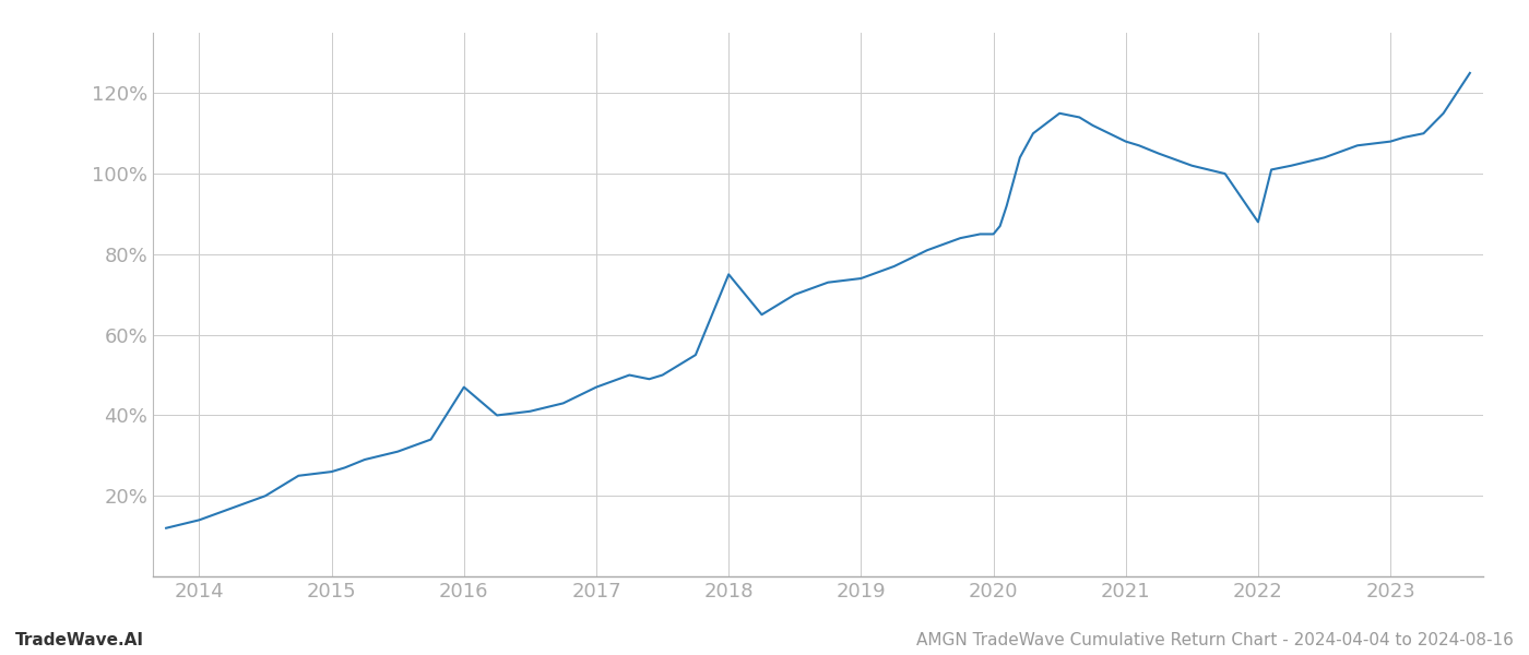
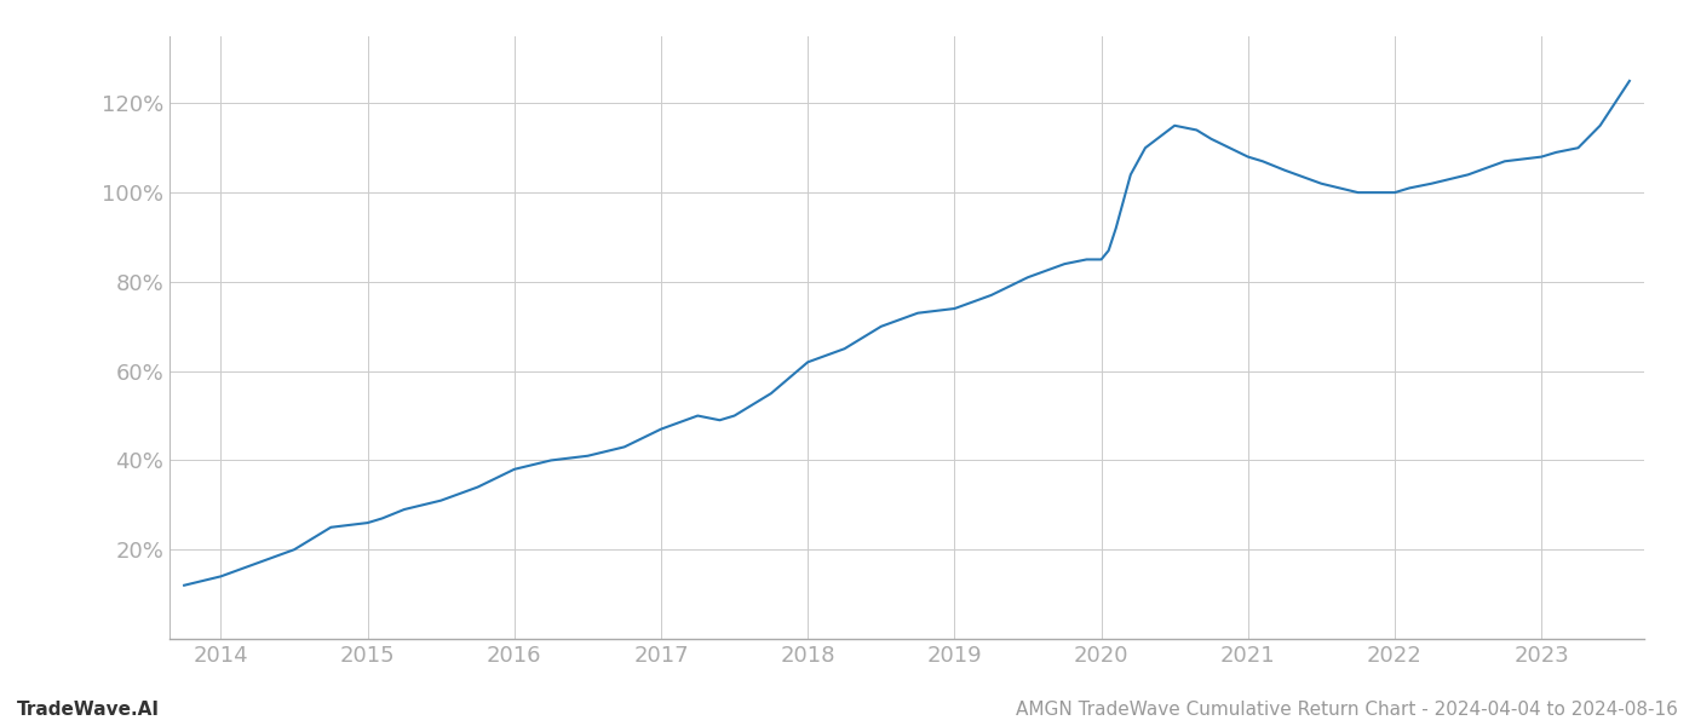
2016: 47% -> 38%
2018: 75% -> 62%
2022: 88% -> 100%
